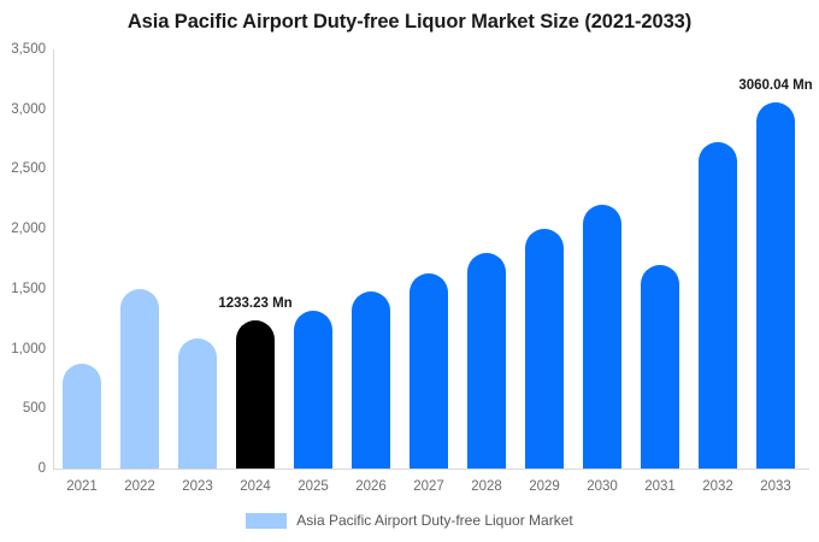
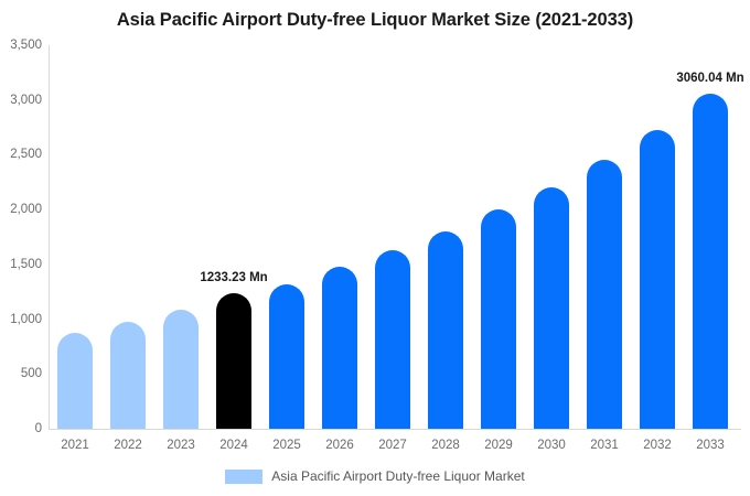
2022: 1500 -> 1000
2031: 1700 -> 2400
